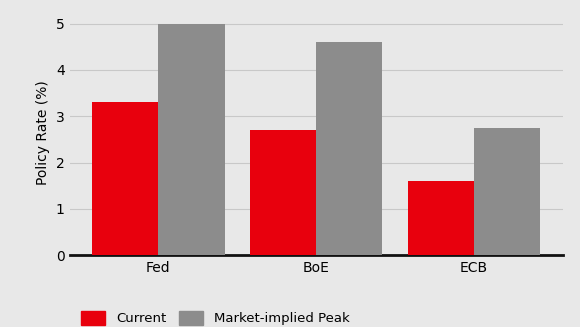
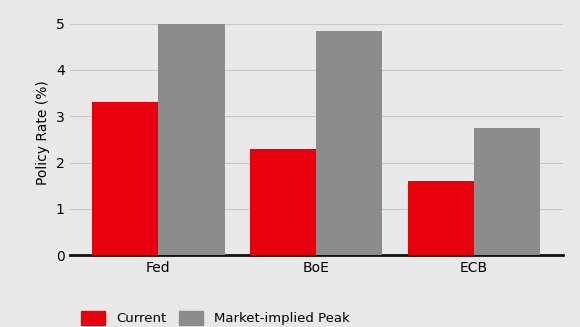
Current/BoE: 2.7 -> 2.3
Market-implied Peak/BoE: 4.60 -> 4.85
